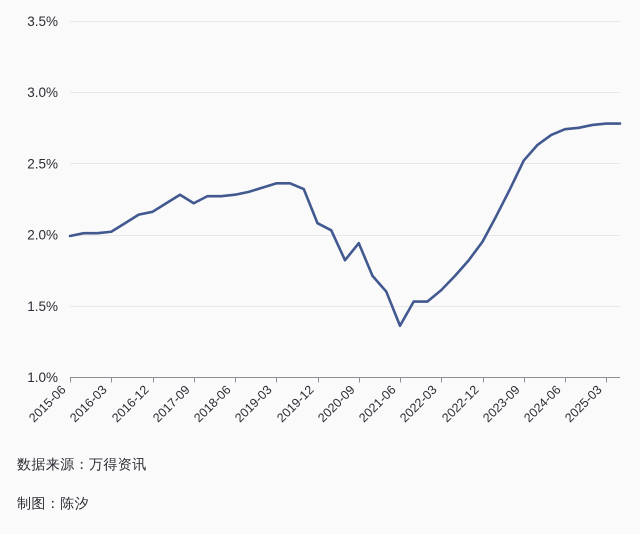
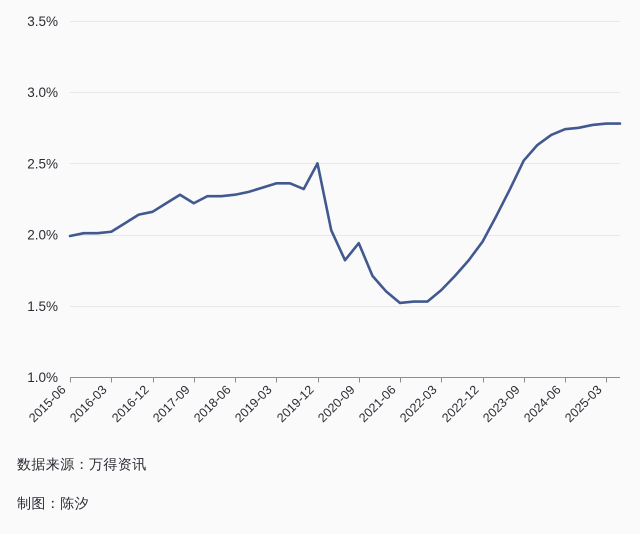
2019-12: 2.08% -> 2.50%
2021-06: 1.36% -> 1.52%
